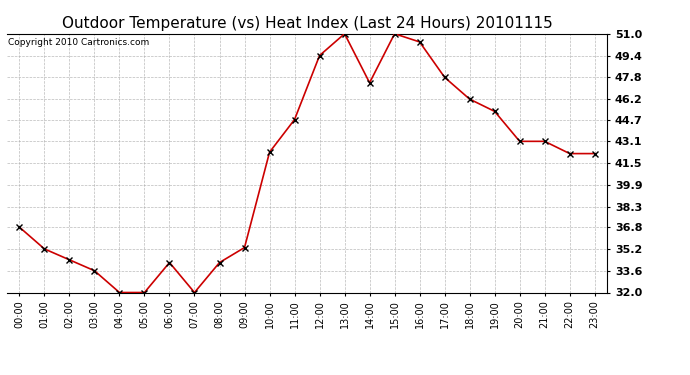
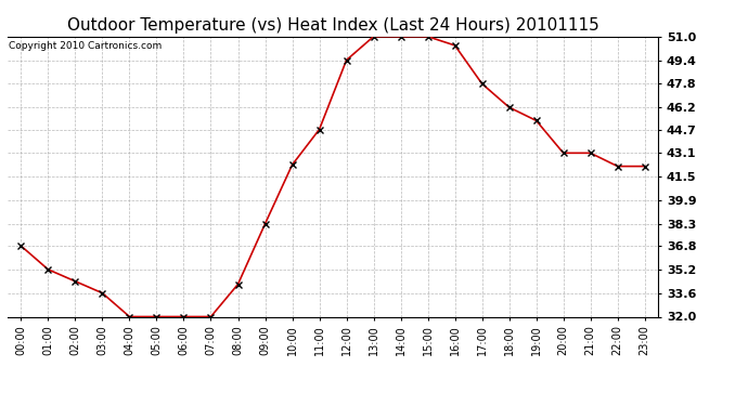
06:00: 34.2 -> 32.0
09:00: 35.3 -> 38.3
14:00: 47.4 -> 51.0
